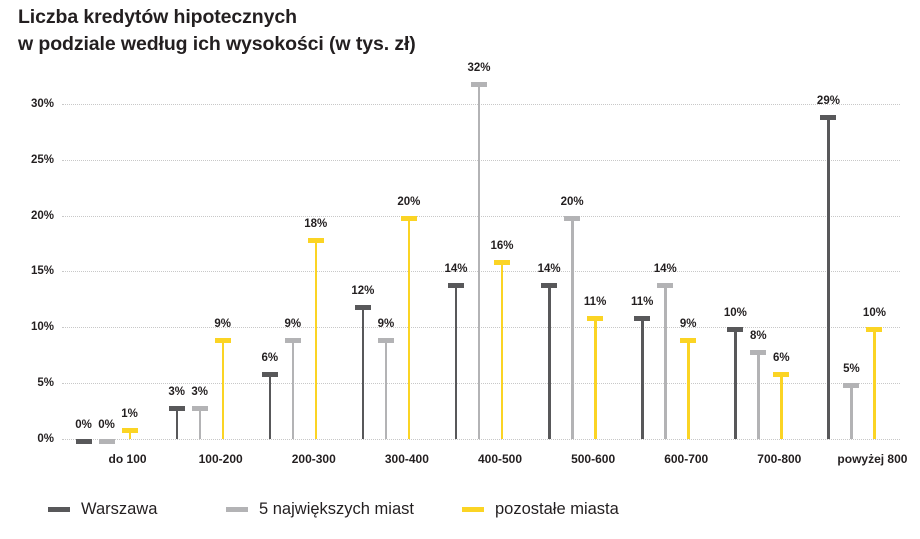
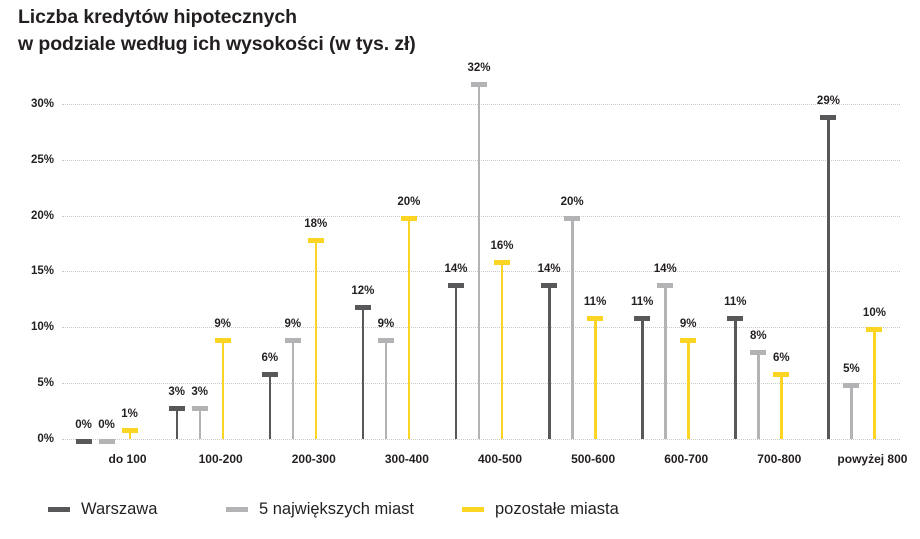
Warszawa/700-800: 10% -> 11%
